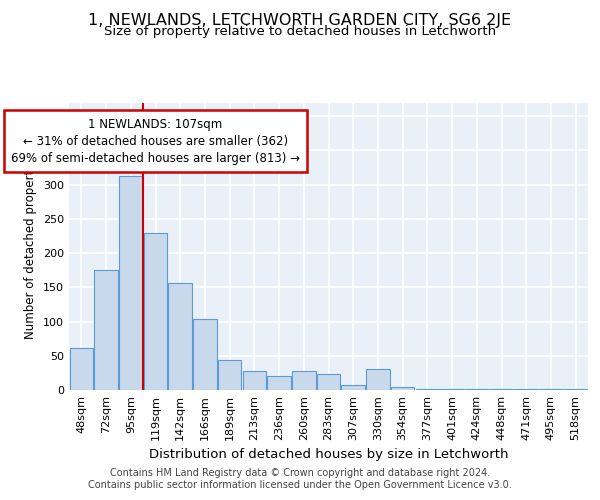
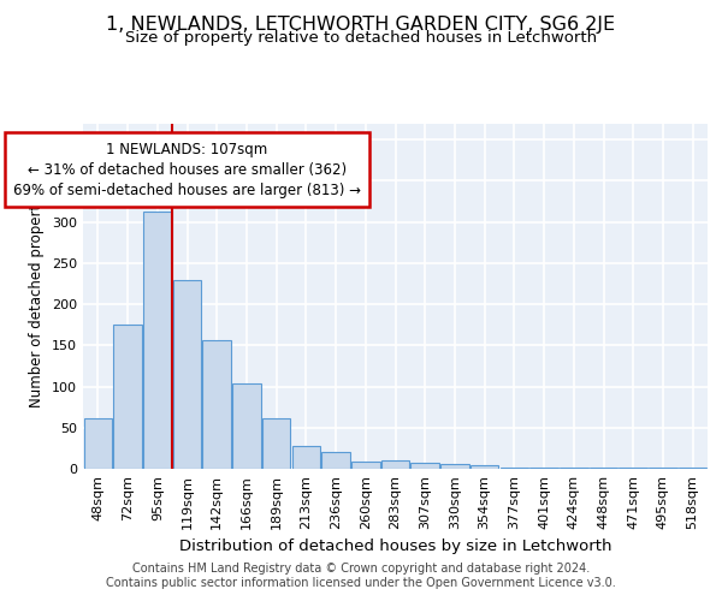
189sqm: 44 -> 61
260sqm: 28 -> 9
283sqm: 24 -> 10
330sqm: 30 -> 6
